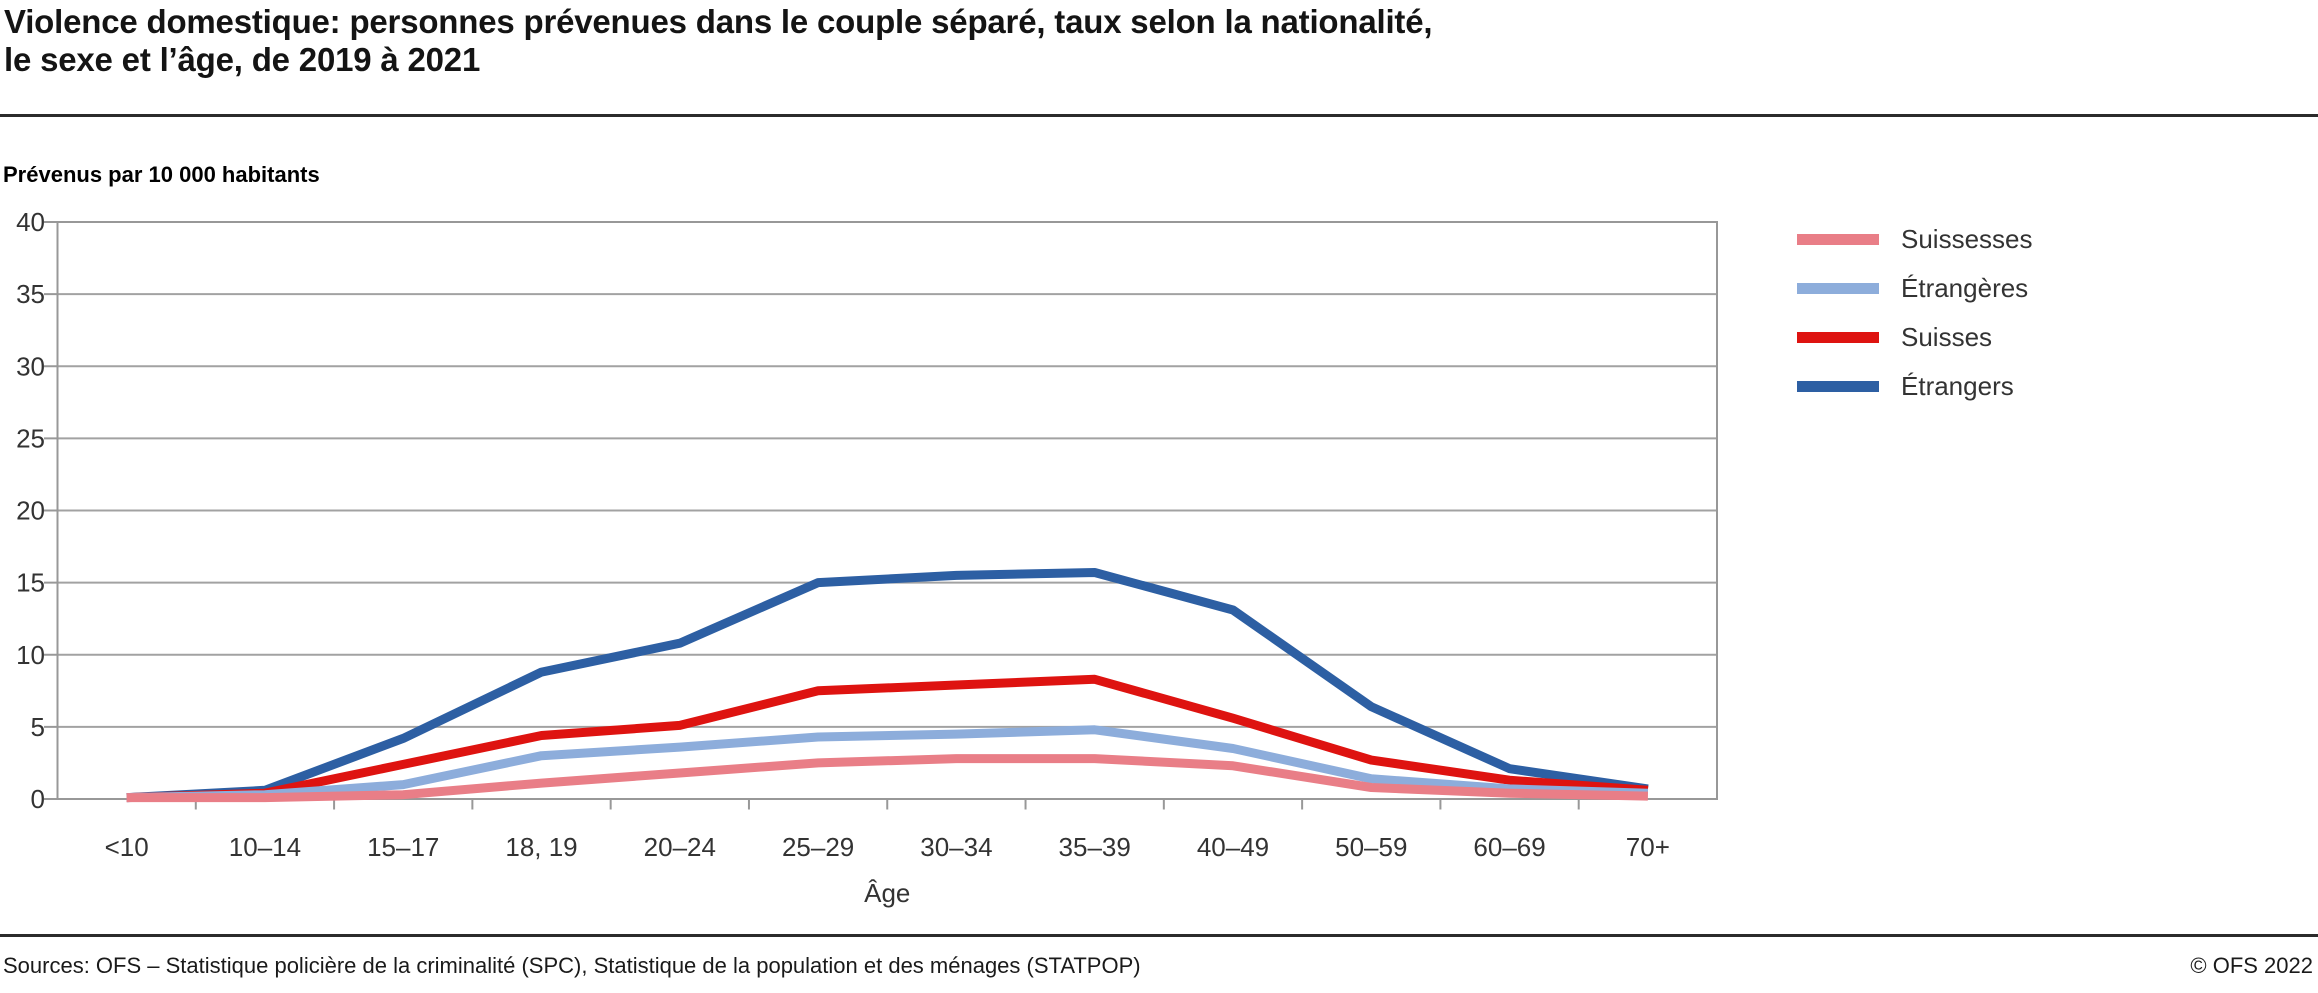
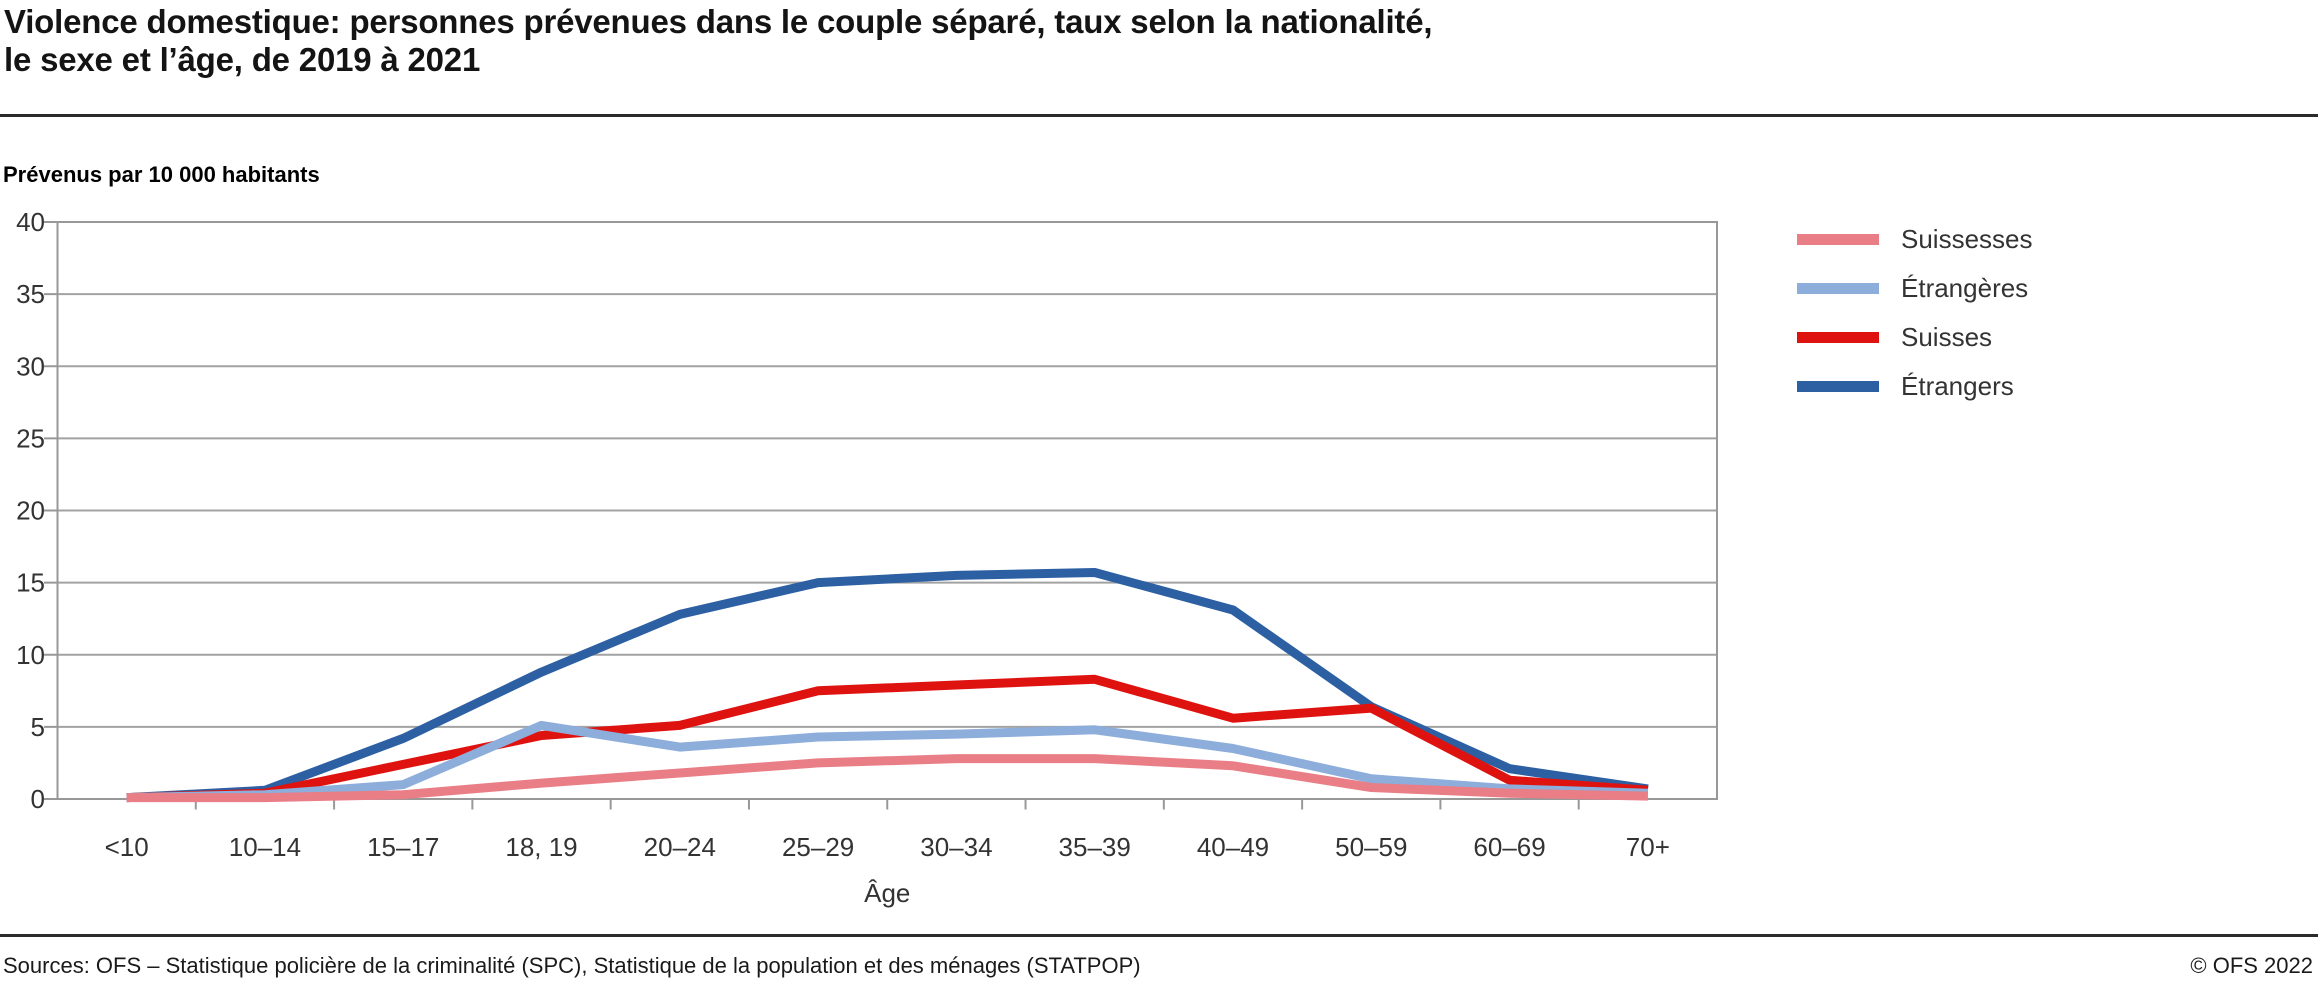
Étrangères/18, 19: 3.0 -> 5.1
Étrangers/20–24: 10.8 -> 12.8
Suisses/50–59: 2.7 -> 6.3
